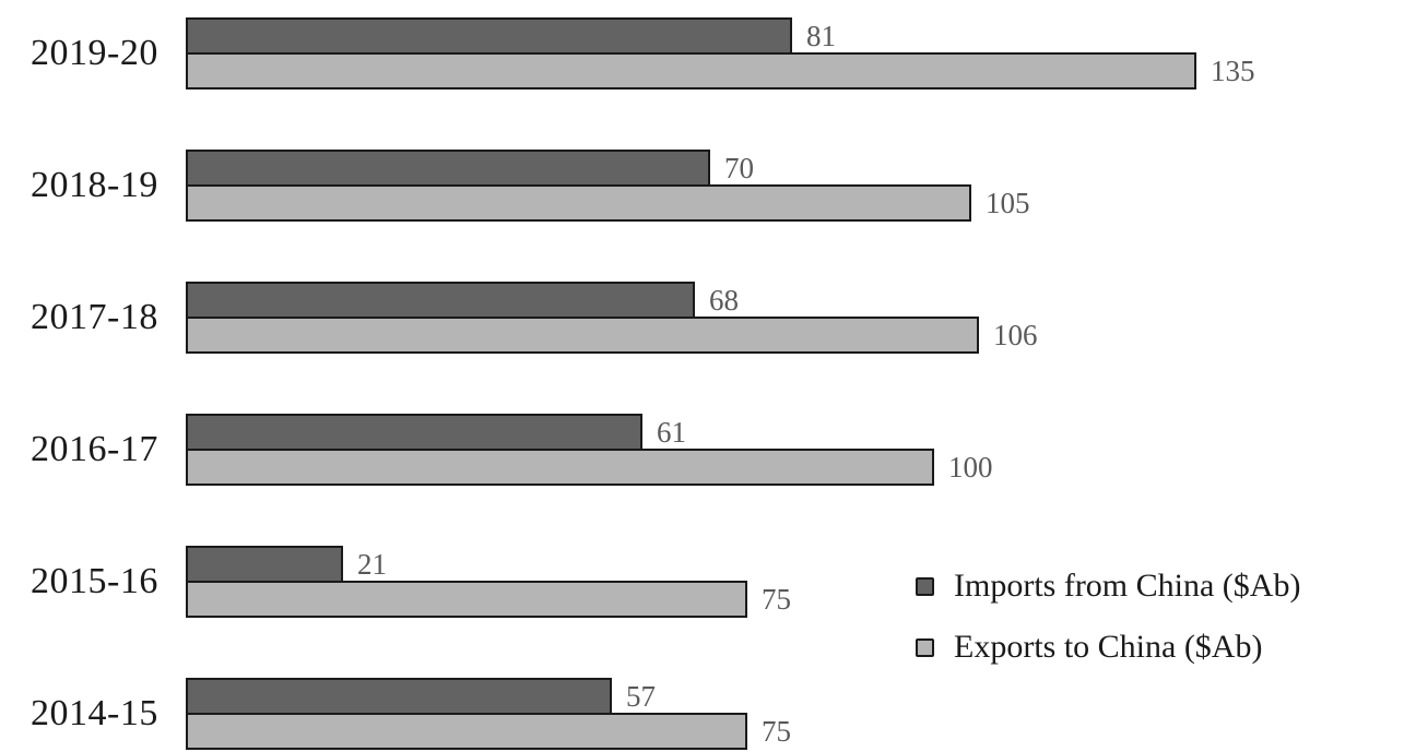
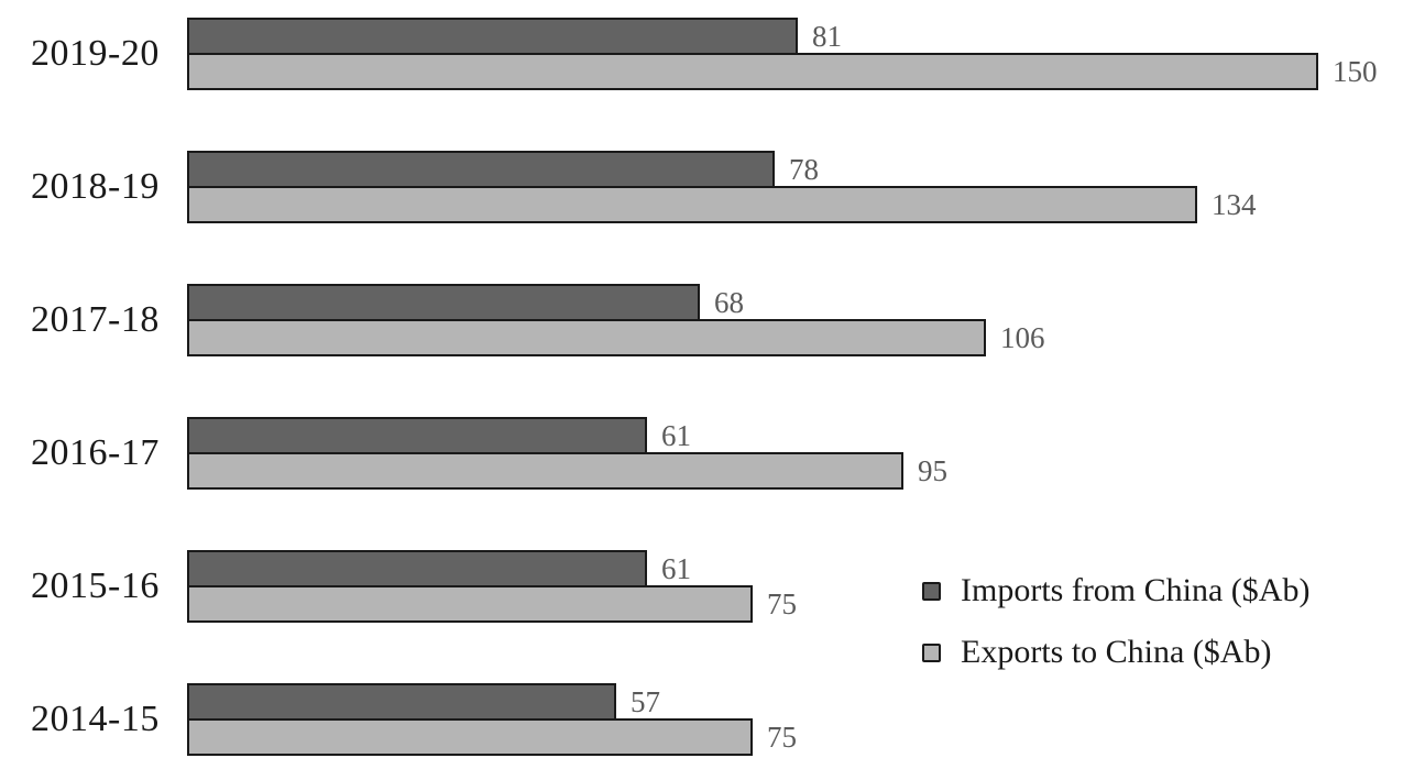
Exports to China ($Ab)/2019-20: 135 -> 150
Imports from China ($Ab)/2018-19: 70 -> 78
Exports to China ($Ab)/2018-19: 105 -> 134
Exports to China ($Ab)/2016-17: 100 -> 95
Imports from China ($Ab)/2015-16: 21 -> 61
